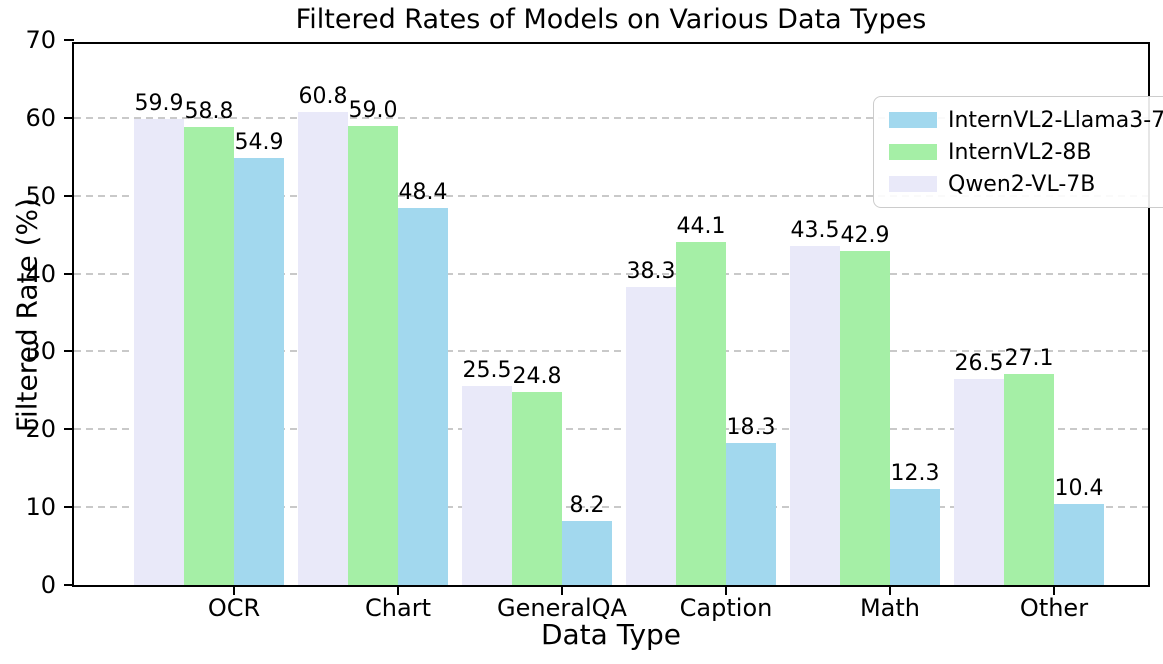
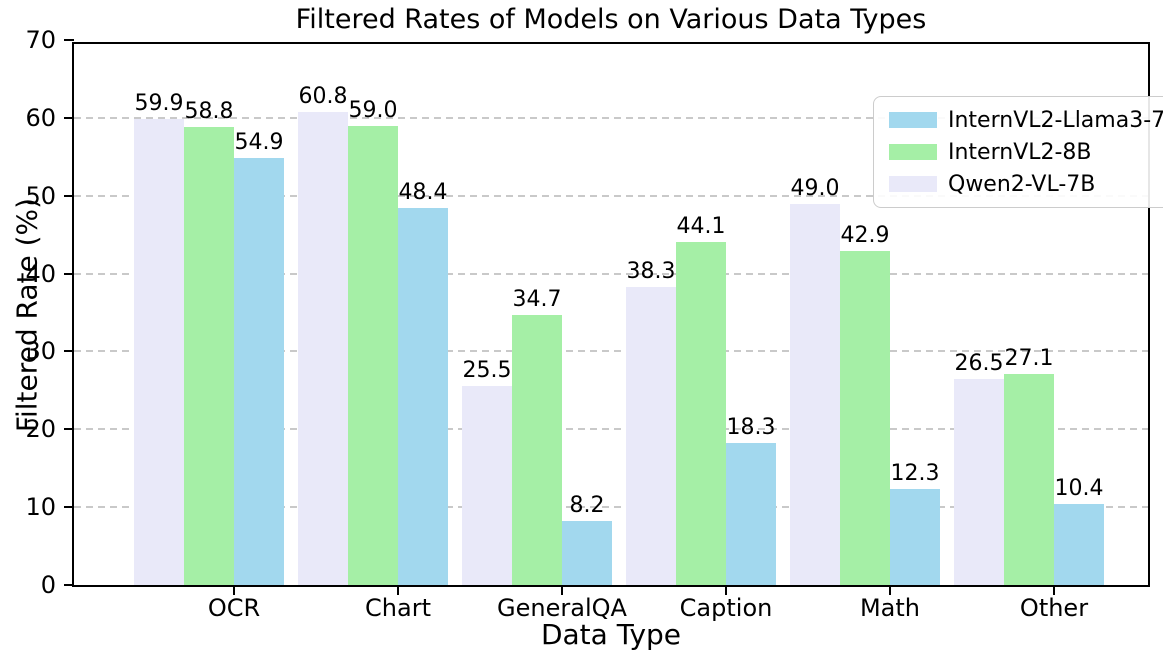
InternVL2-8B/GeneralQA: 24.8 -> 34.7
Qwen2-VL-7B/Math: 43.5 -> 49.0
